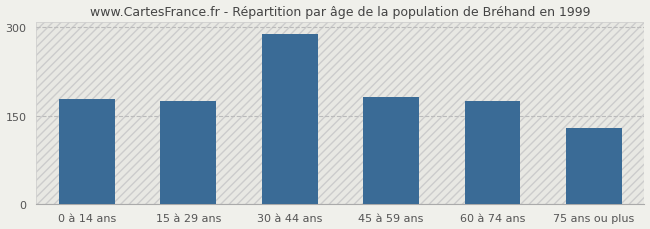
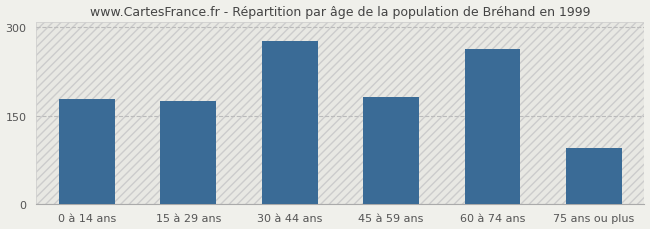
30 à 44 ans: 288 -> 276
60 à 74 ans: 174 -> 264
75 ans ou plus: 128 -> 94
